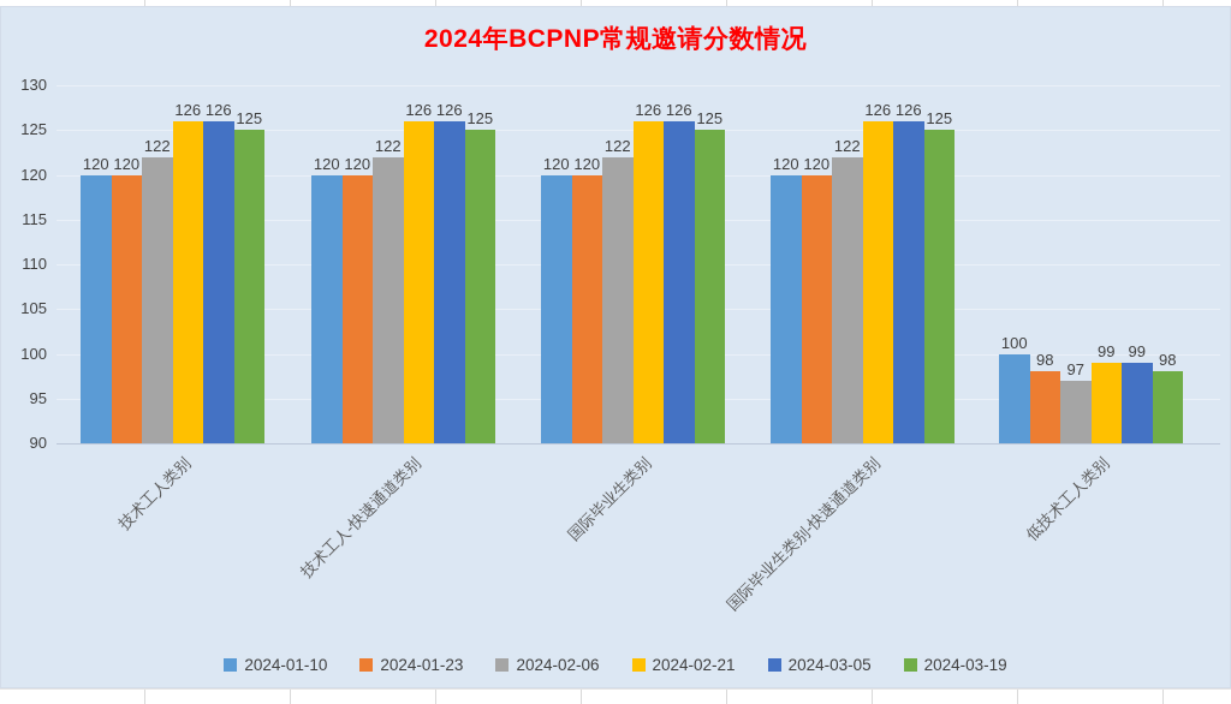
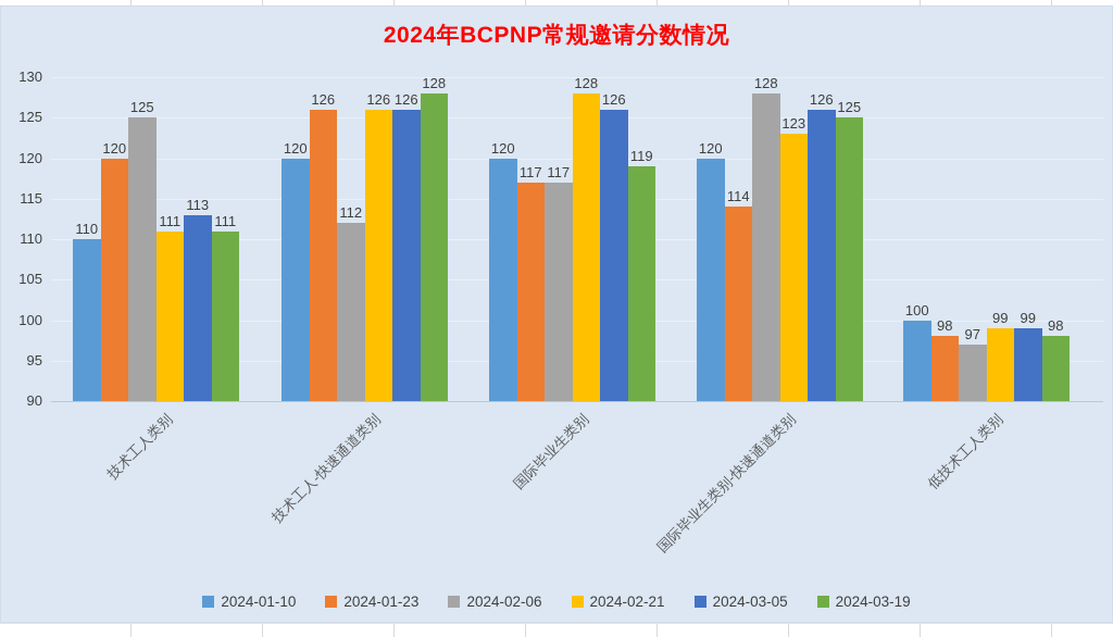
2024-01-10/技术工人类别: 120 -> 110
2024-02-06/技术工人类别: 122 -> 125
2024-02-21/技术工人类别: 126 -> 111
2024-03-05/技术工人类别: 126 -> 113
2024-03-19/技术工人类别: 125 -> 111
2024-01-23/技术工人-快速通道类别: 120 -> 126
2024-02-06/技术工人-快速通道类别: 122 -> 112
2024-03-19/技术工人-快速通道类别: 125 -> 128
2024-01-23/国际毕业生类别: 120 -> 117
2024-02-06/国际毕业生类别: 122 -> 117
2024-02-21/国际毕业生类别: 126 -> 128
2024-03-19/国际毕业生类别: 125 -> 119
2024-01-23/国际毕业生类别-快速通道类别: 120 -> 114
2024-02-06/国际毕业生类别-快速通道类别: 122 -> 128
2024-02-21/国际毕业生类别-快速通道类别: 126 -> 123
